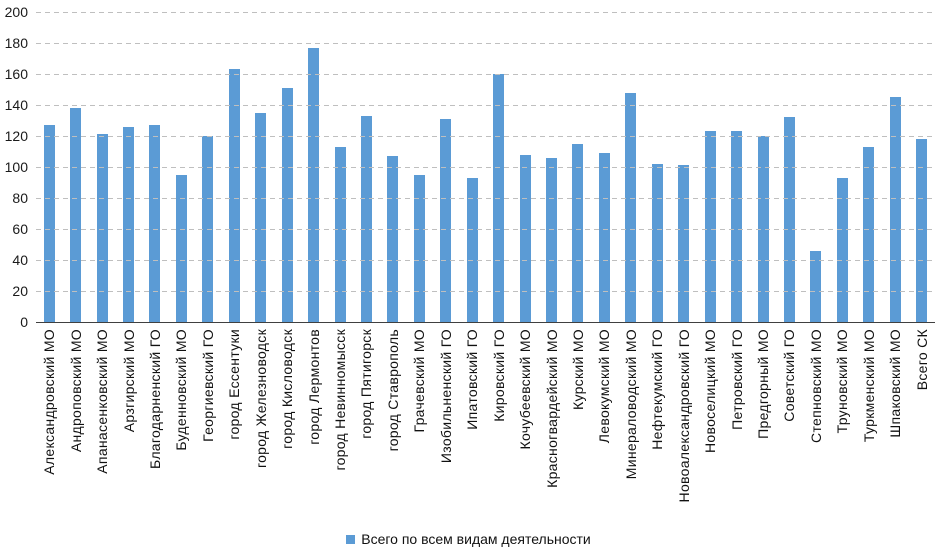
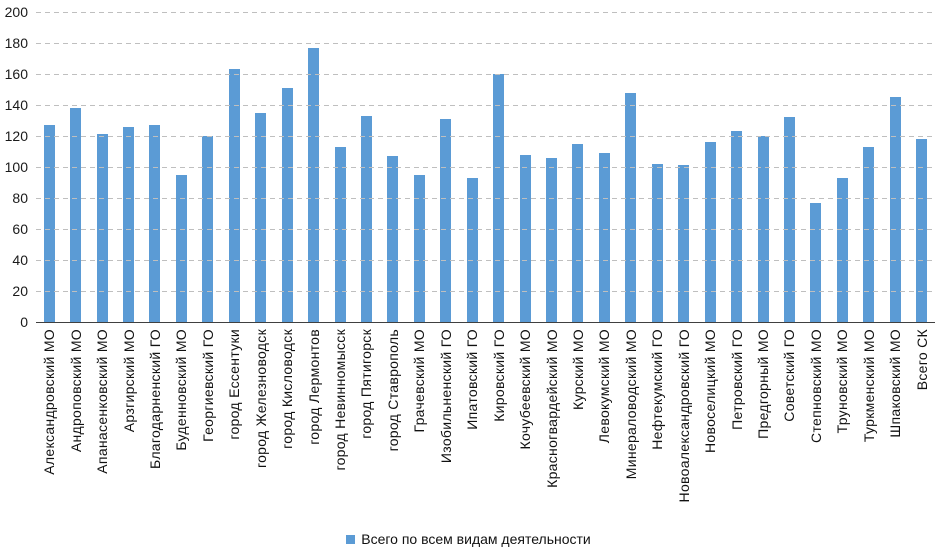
Новоселицкий МО: 123 -> 116
Степновский МО: 46 -> 77
